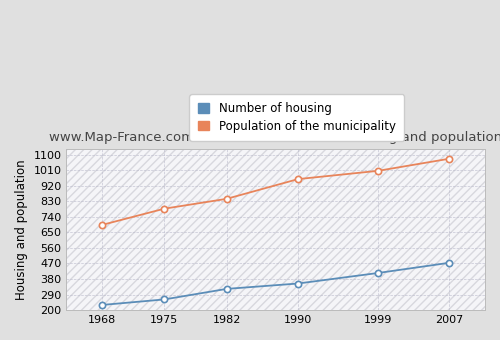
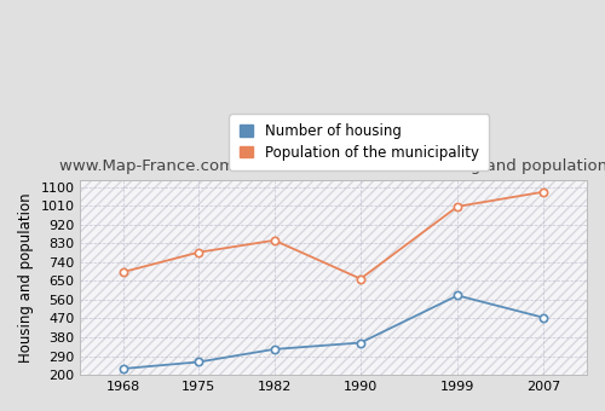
Population of the municipality/1990: 960 -> 660
Number of housing/1999: 420 -> 580
